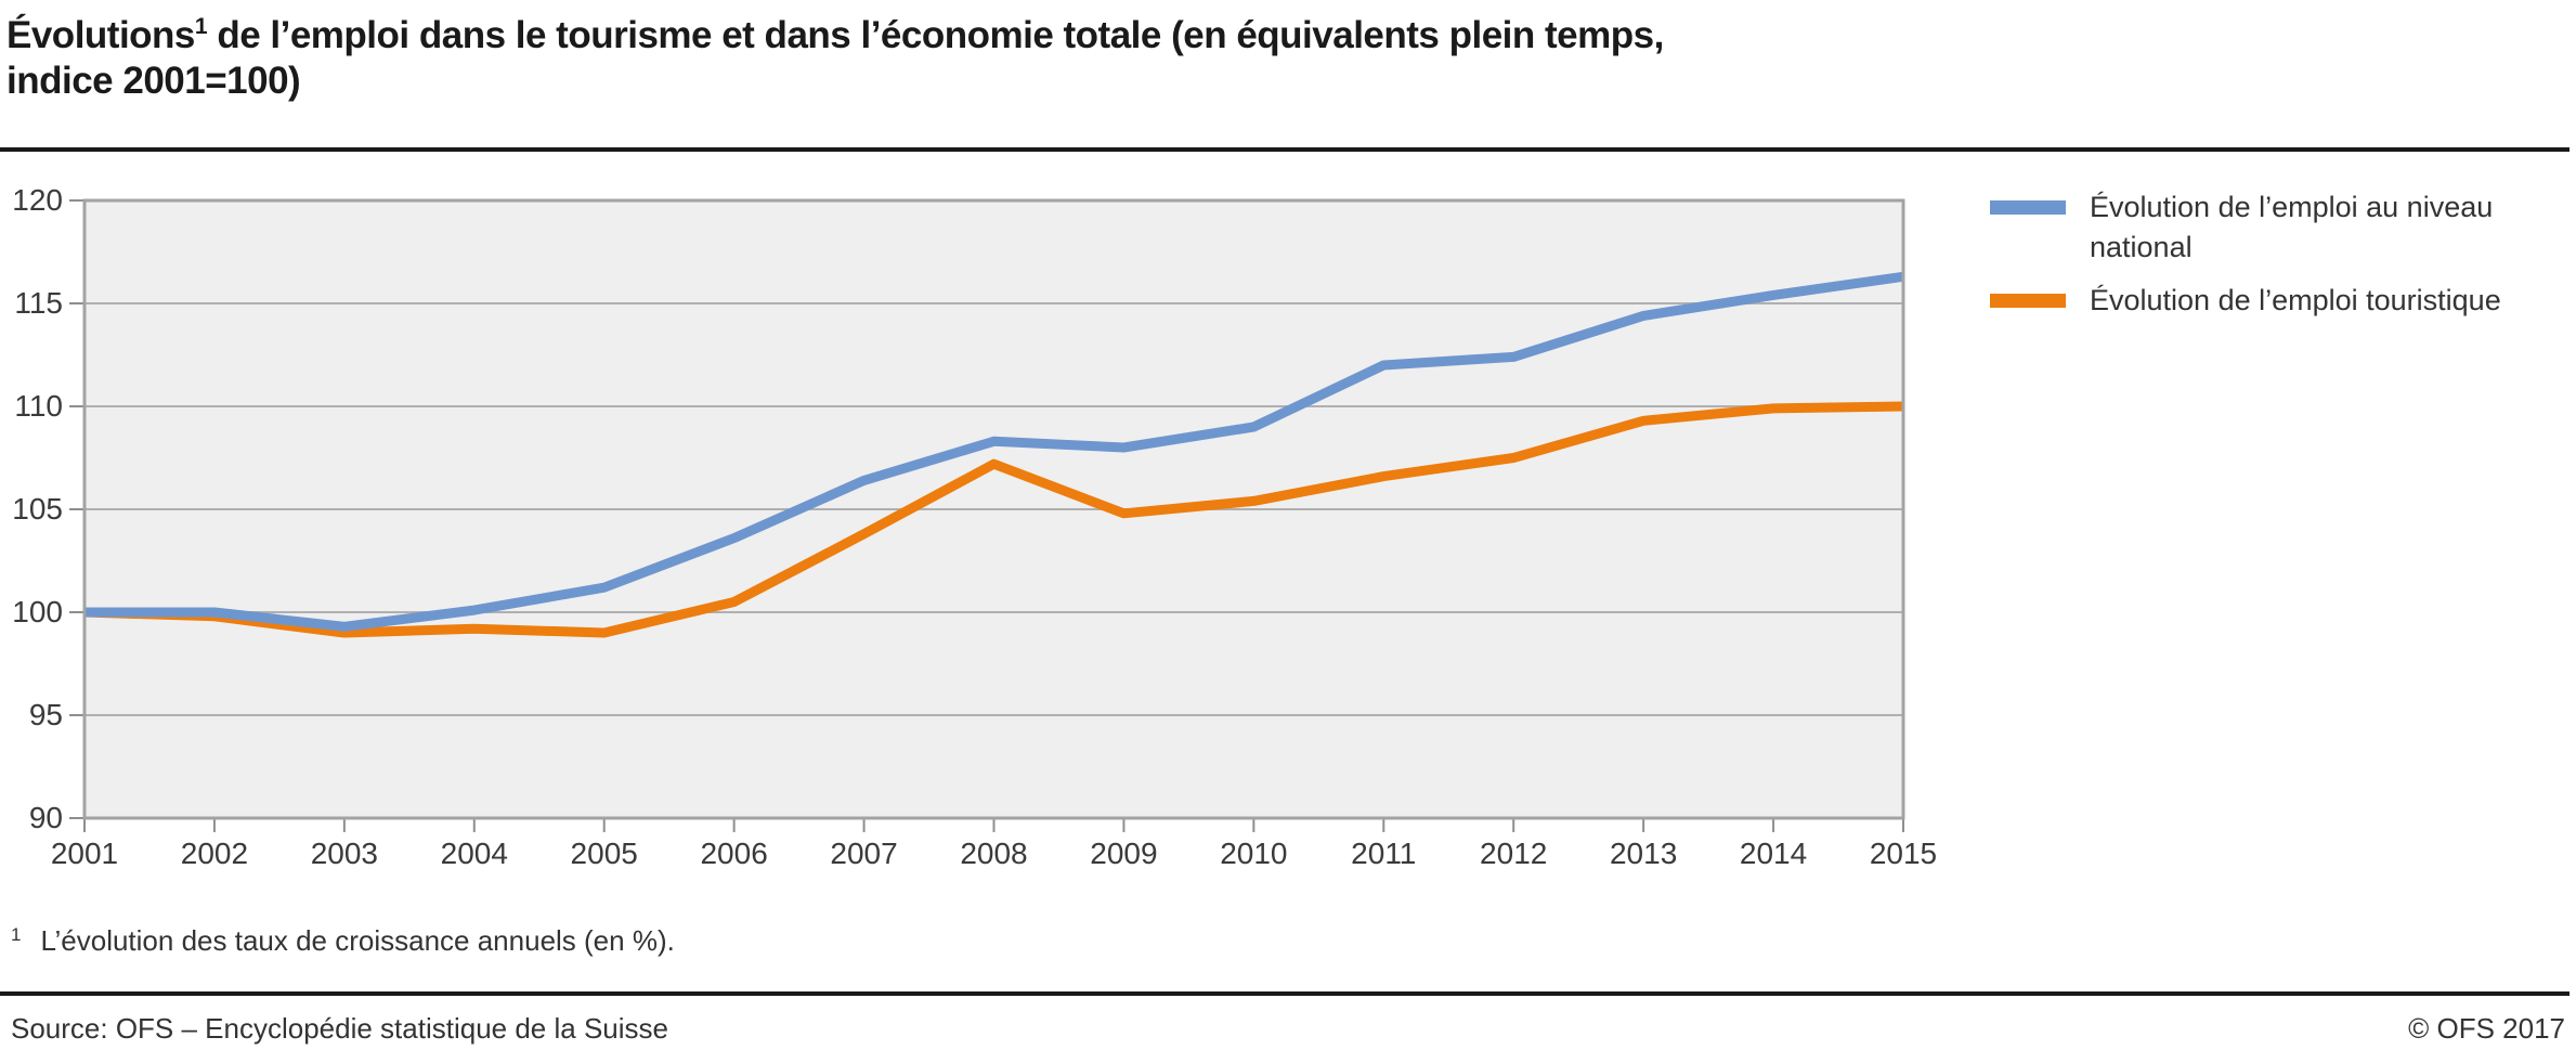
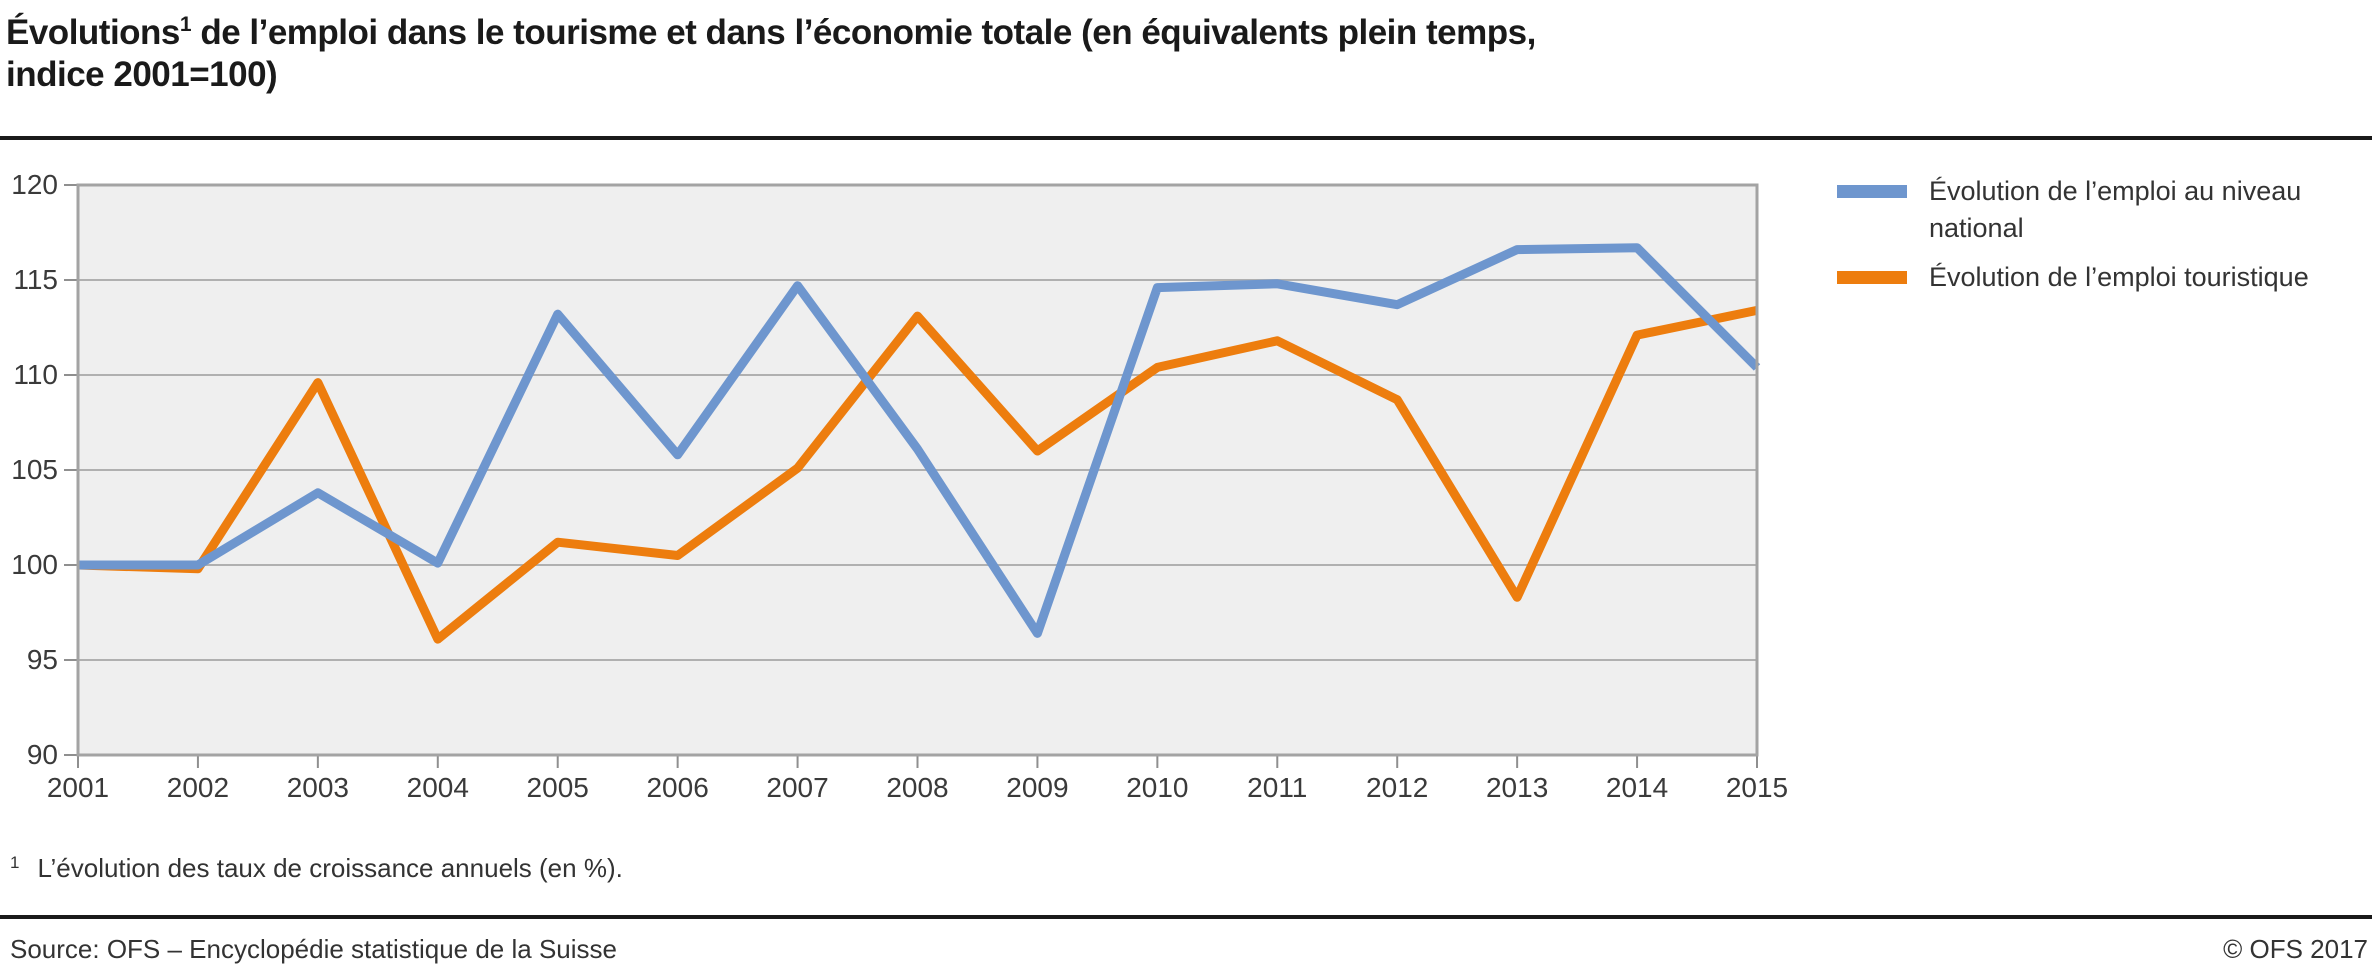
Évolution de l’emploi au niveau national/2003: 99.3 -> 103.8
Évolution de l’emploi touristique/2003: 99.0 -> 109.6
Évolution de l’emploi touristique/2004: 99.2 -> 96.1
Évolution de l’emploi au niveau national/2005: 101.2 -> 113.2
Évolution de l’emploi touristique/2005: 99.0 -> 101.2
Évolution de l’emploi au niveau national/2006: 103.6 -> 105.8
Évolution de l’emploi au niveau national/2007: 106.4 -> 114.7
Évolution de l’emploi touristique/2007: 103.8 -> 105.1
Évolution de l’emploi au niveau national/2008: 108.3 -> 106.1
Évolution de l’emploi touristique/2008: 107.2 -> 113.1
Évolution de l’emploi au niveau national/2009: 108.0 -> 96.4
Évolution de l’emploi touristique/2009: 104.8 -> 106.0
Évolution de l’emploi au niveau national/2010: 109.0 -> 114.6
Évolution de l’emploi touristique/2010: 105.4 -> 110.4
Évolution de l’emploi au niveau national/2011: 112.0 -> 114.8
Évolution de l’emploi touristique/2011: 106.6 -> 111.8
Évolution de l’emploi au niveau national/2012: 112.4 -> 113.7
Évolution de l’emploi touristique/2012: 107.5 -> 108.7
Évolution de l’emploi au niveau national/2013: 114.4 -> 116.6
Évolution de l’emploi touristique/2013: 109.3 -> 98.3
Évolution de l’emploi au niveau national/2014: 115.4 -> 116.7
Évolution de l’emploi touristique/2014: 109.9 -> 112.1
Évolution de l’emploi au niveau national/2015: 116.3 -> 110.4
Évolution de l’emploi touristique/2015: 110.0 -> 113.4
